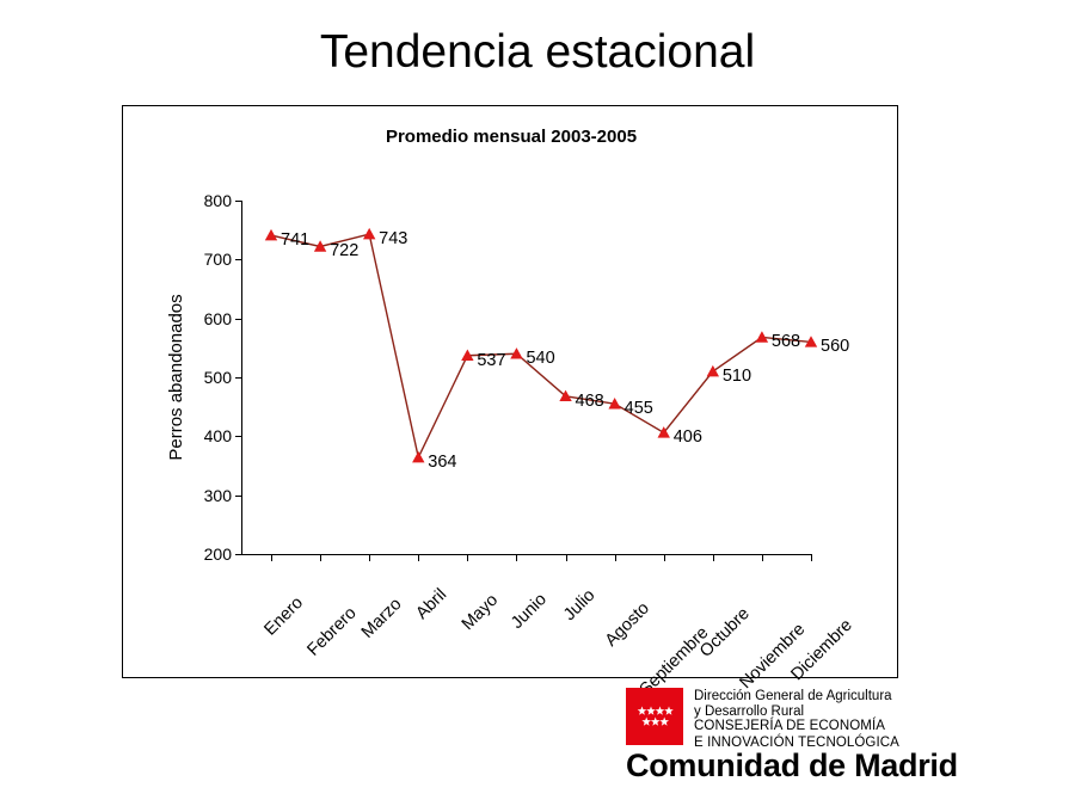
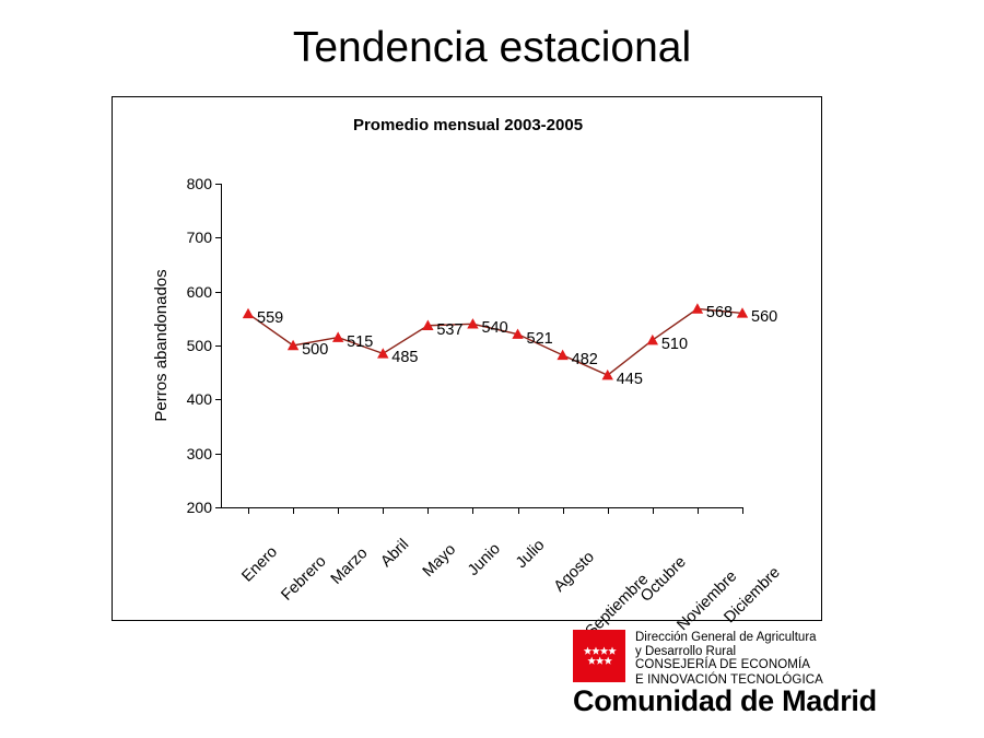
Enero: 741 -> 559
Febrero: 722 -> 500
Marzo: 743 -> 515
Abril: 364 -> 485
Julio: 468 -> 521
Agosto: 455 -> 482
Septiembre: 406 -> 445
